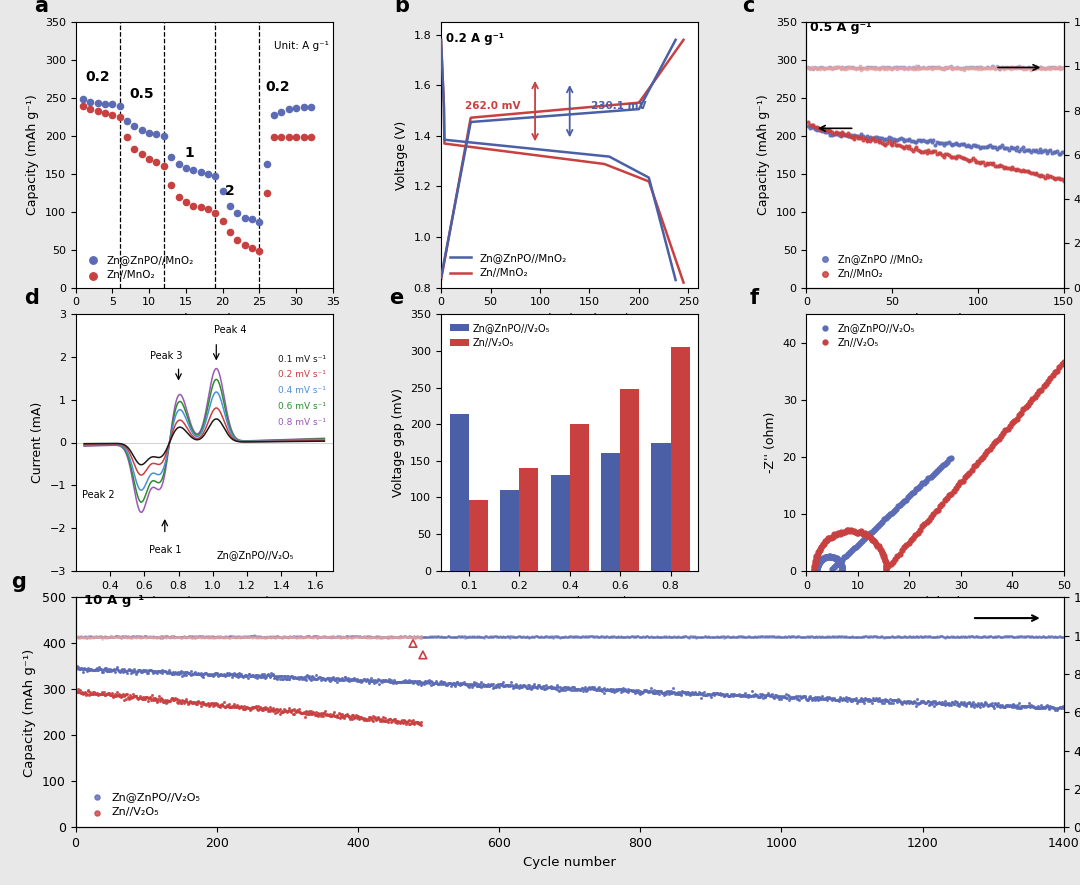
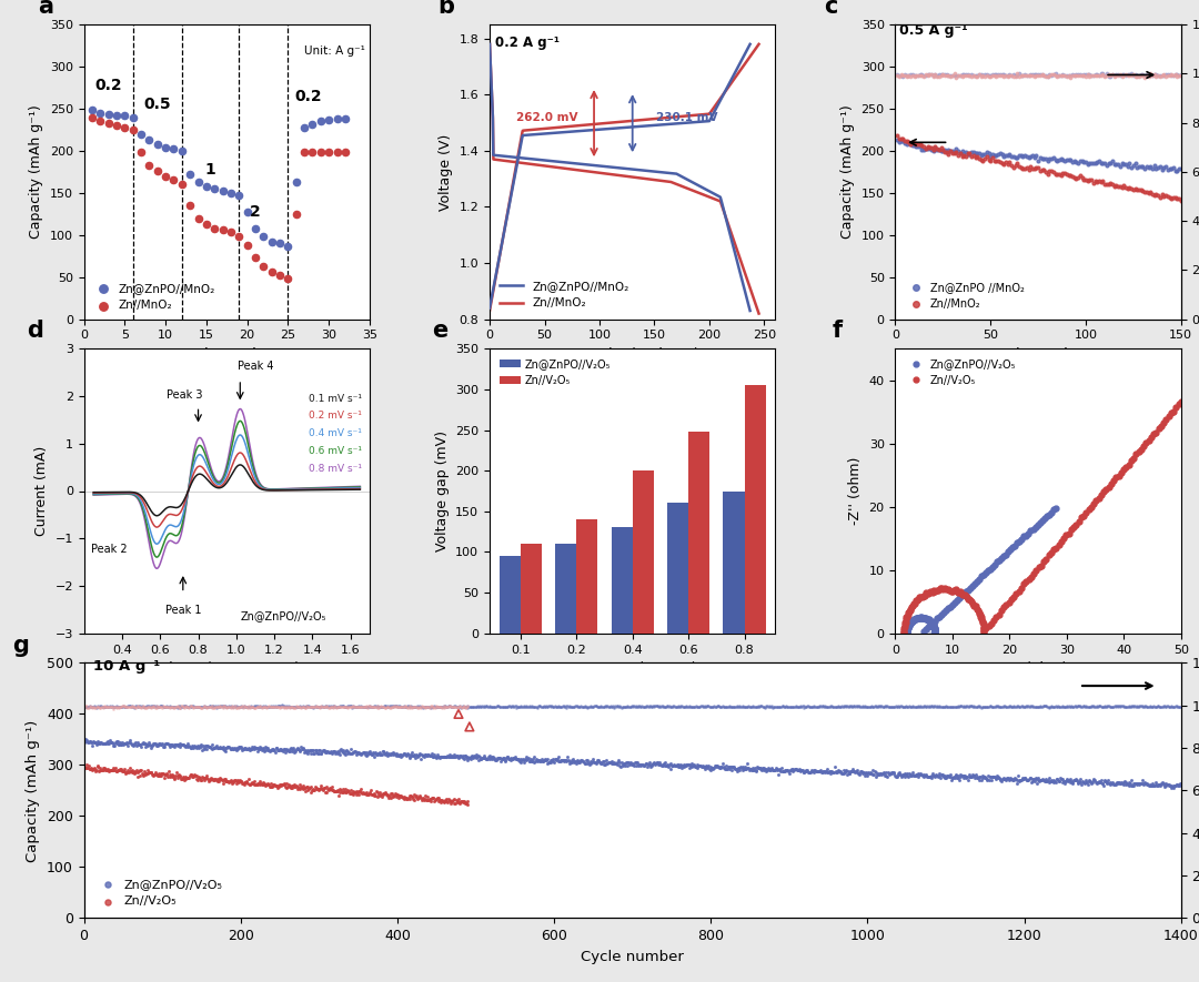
Zn@ZnPO//V₂O₅/0.1: 214 -> 95
Zn//V₂O₅/0.1: 96 -> 110
